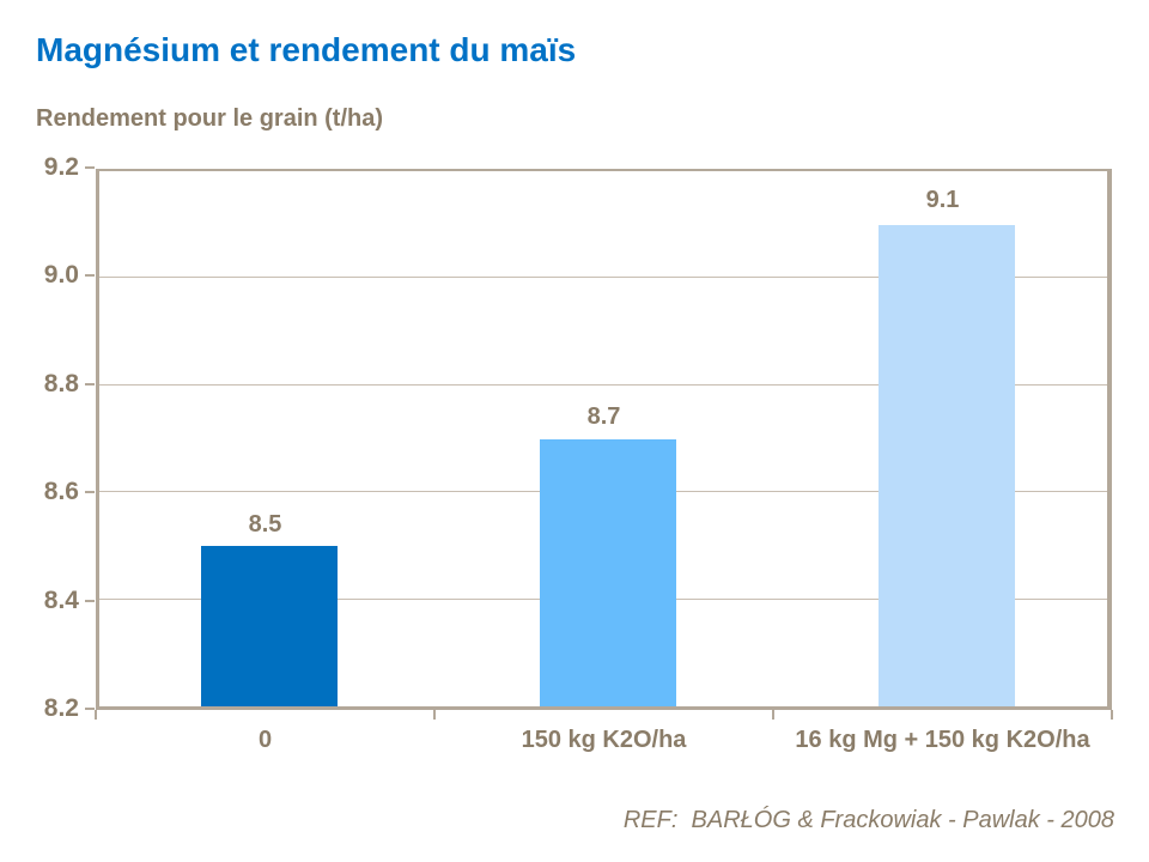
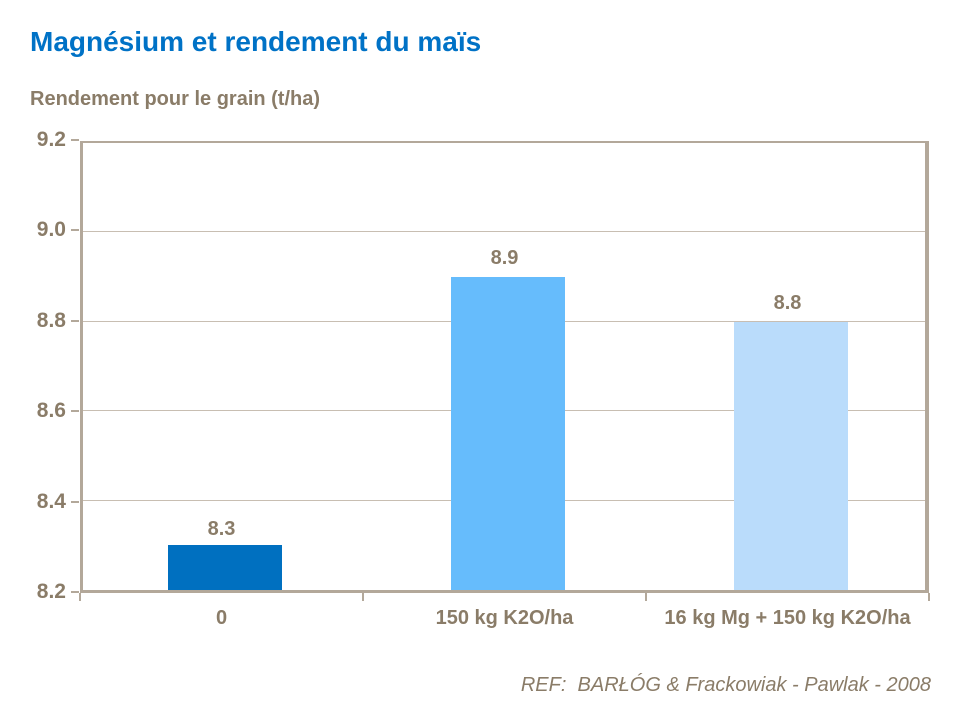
0: 8.5 -> 8.3
150 kg K2O/ha: 8.7 -> 8.9
16 kg Mg + 150 kg K2O/ha: 9.1 -> 8.8
